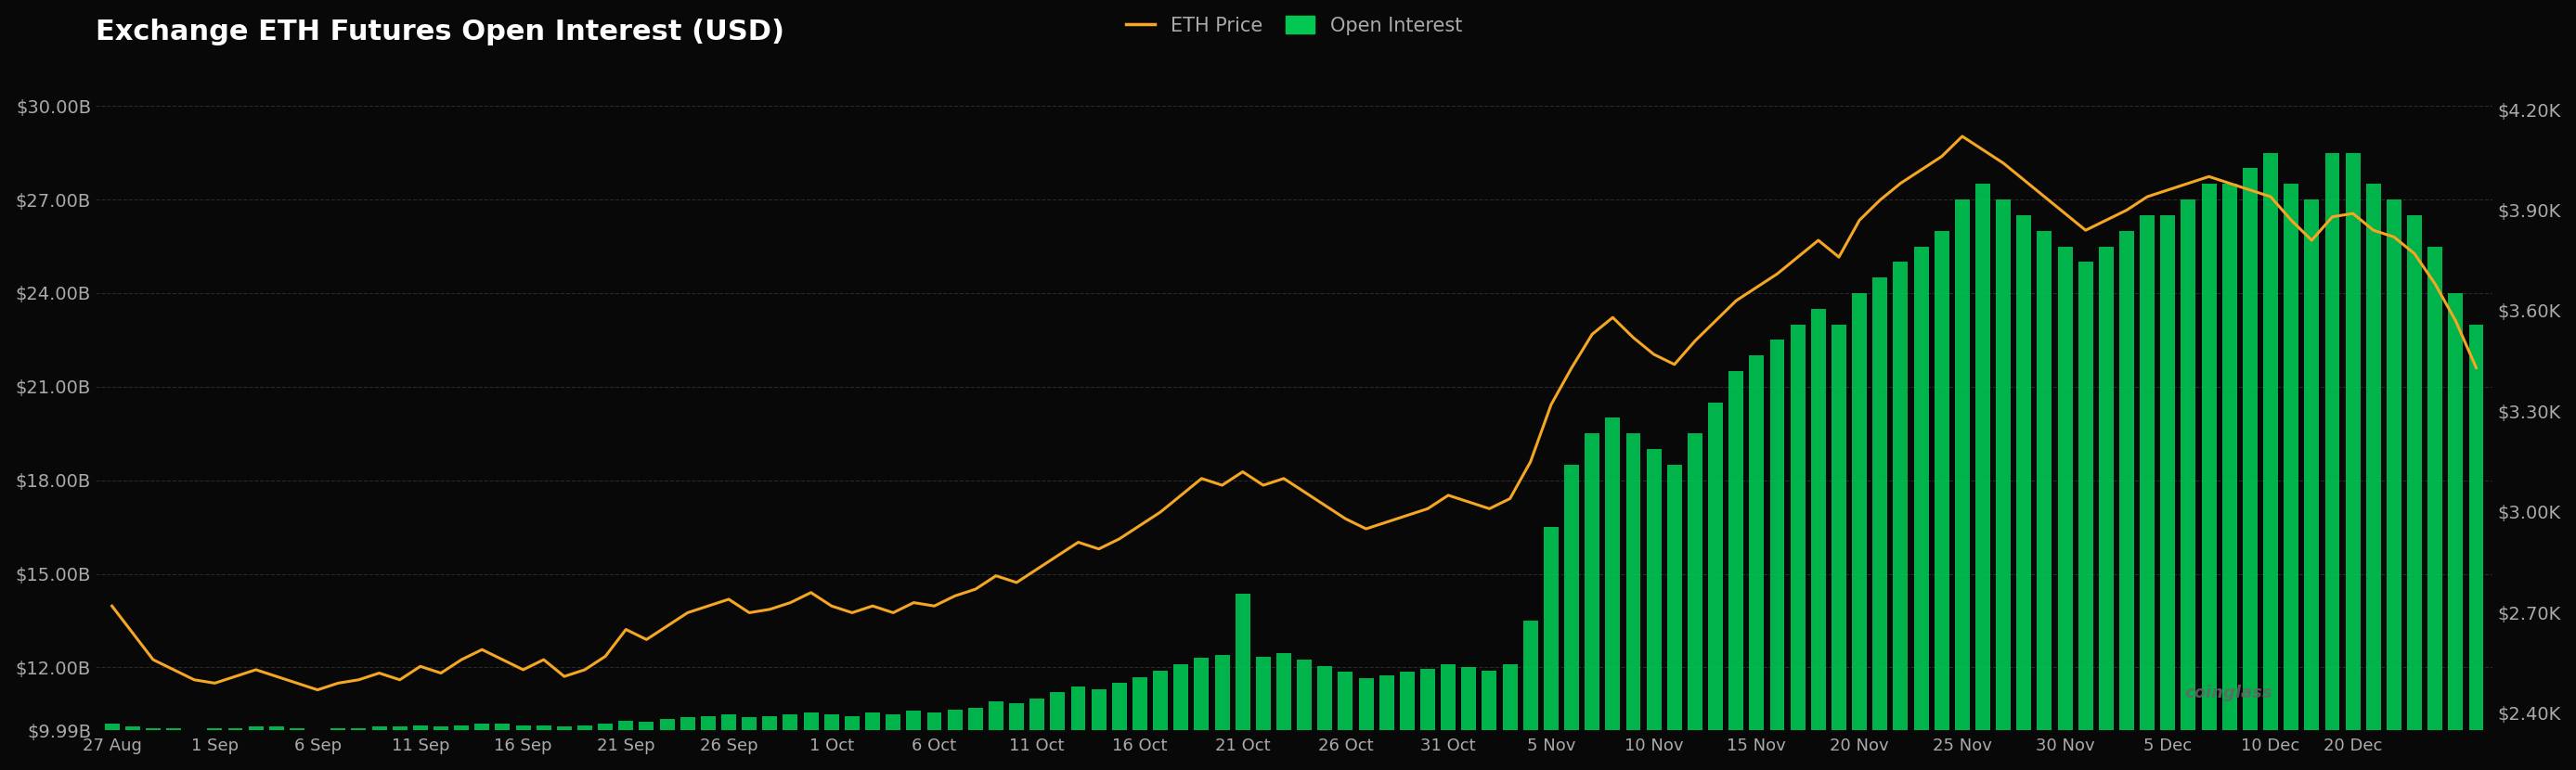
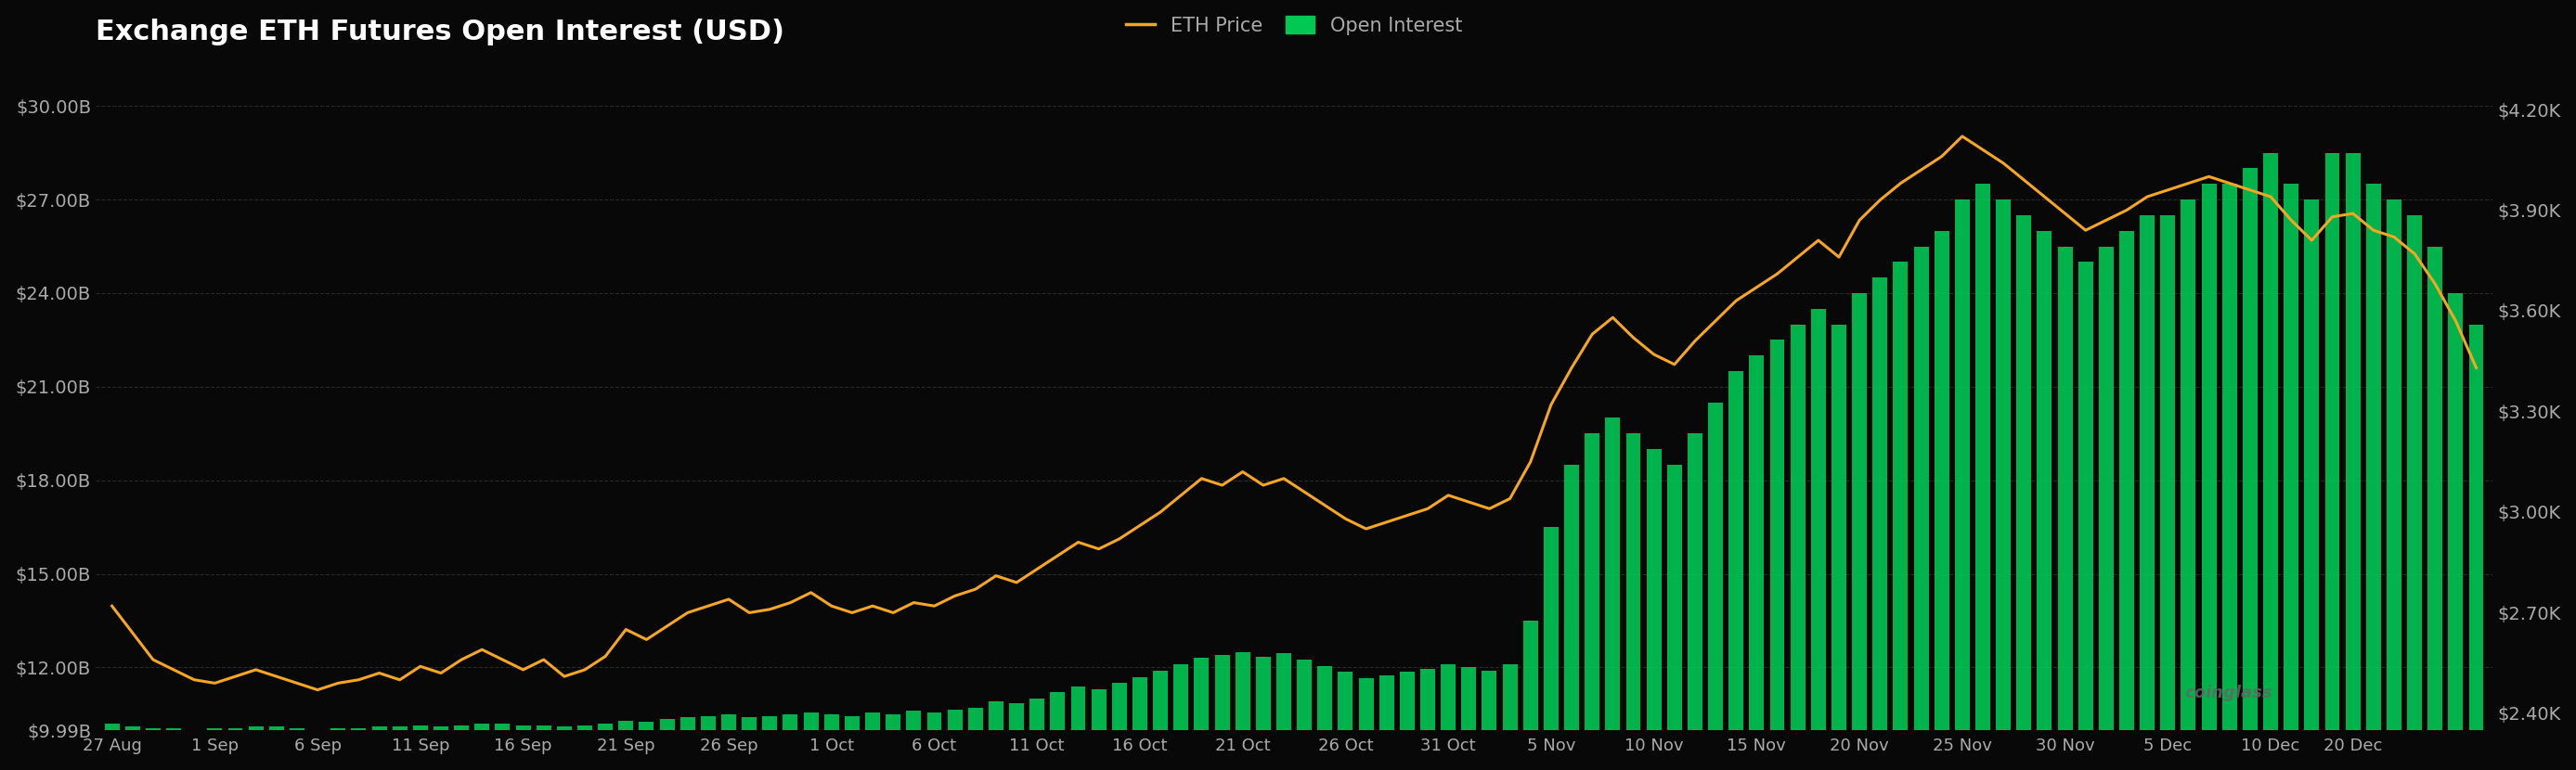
Open Interest/21 Oct: $14.35B -> $12.50B
